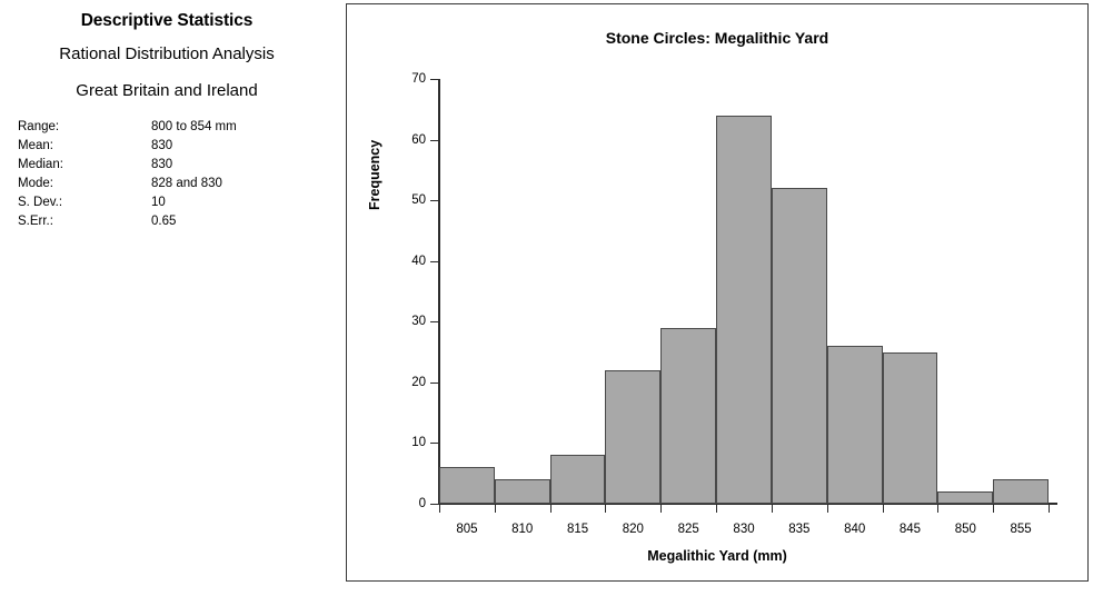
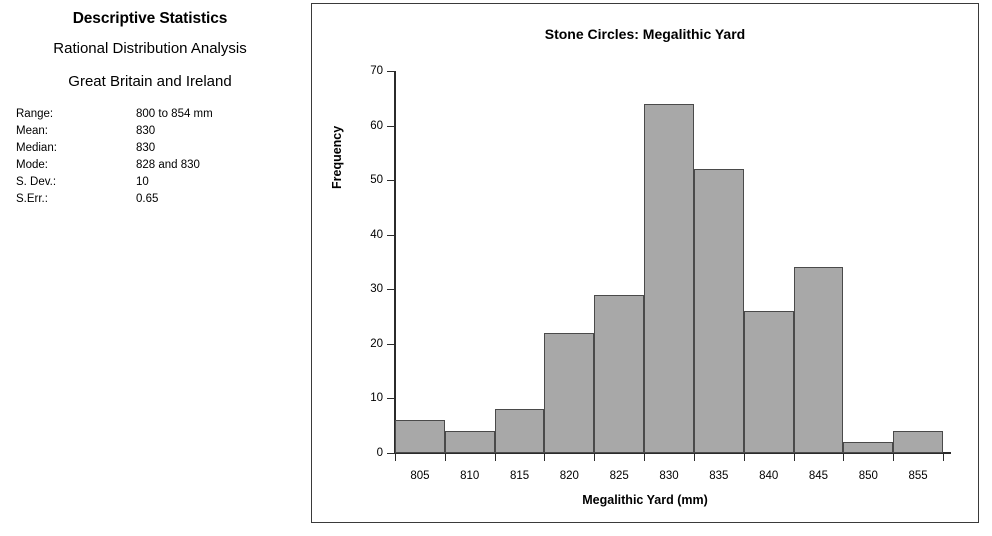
845: 25 -> 34
